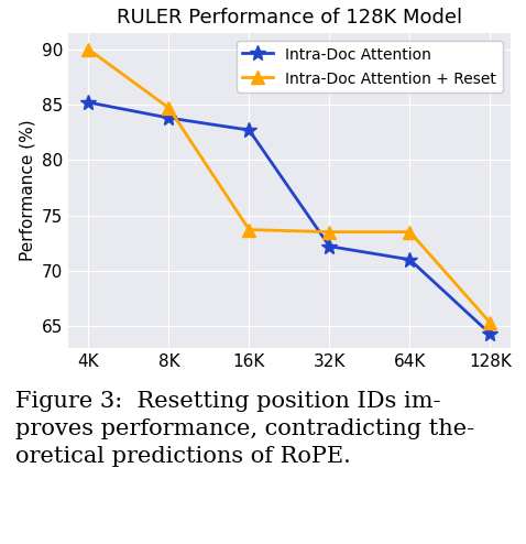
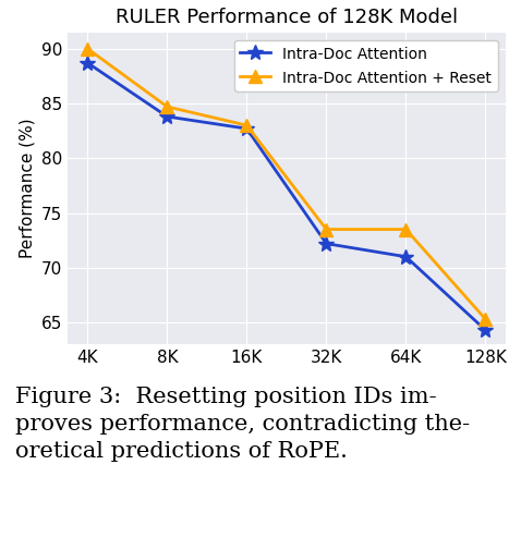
Intra-Doc Attention/4K: 85.2 -> 88.7
Intra-Doc Attention + Reset/16K: 73.7 -> 83.0
